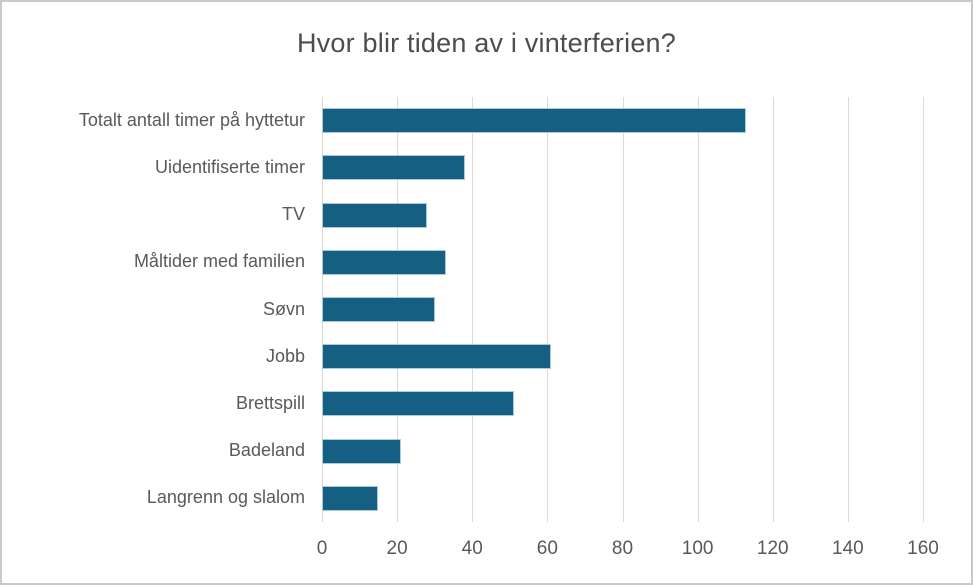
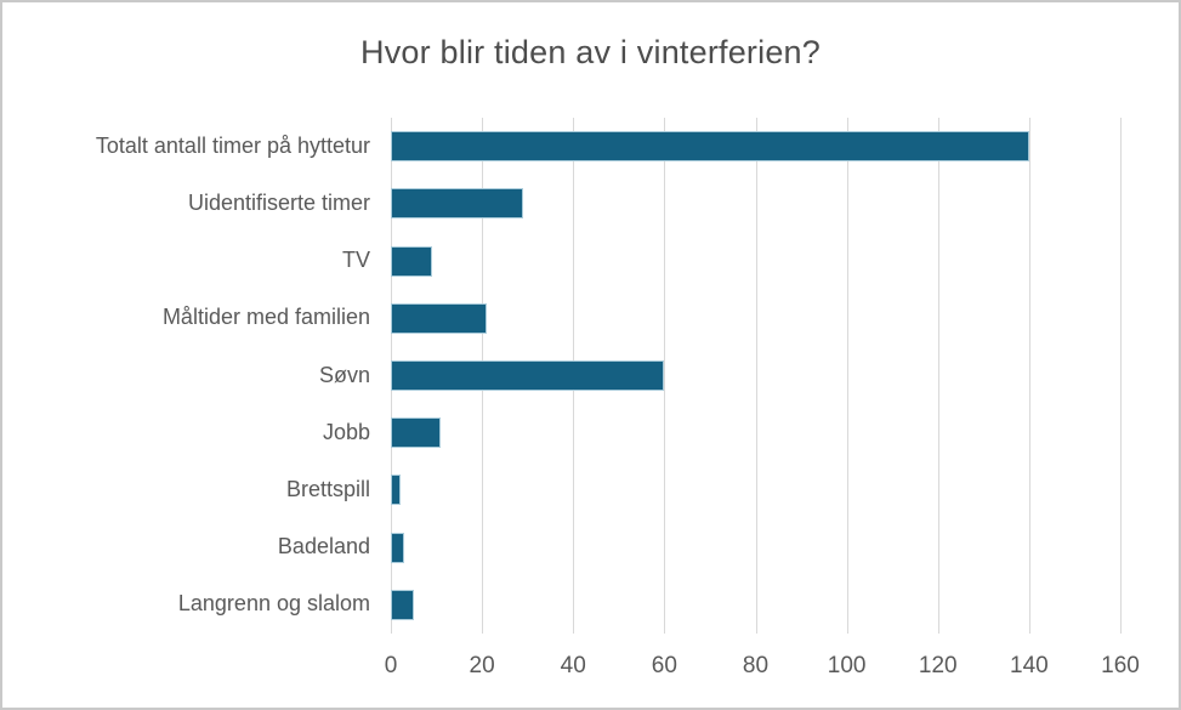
Totalt antall timer på hyttetur: 113 -> 140
Uidentifiserte timer: 38 -> 29
TV: 28 -> 9
Måltider med familien: 33 -> 21
Søvn: 30 -> 60
Jobb: 61 -> 11
Brettspill: 51 -> 2
Badeland: 21 -> 3
Langrenn og slalom: 15 -> 5
